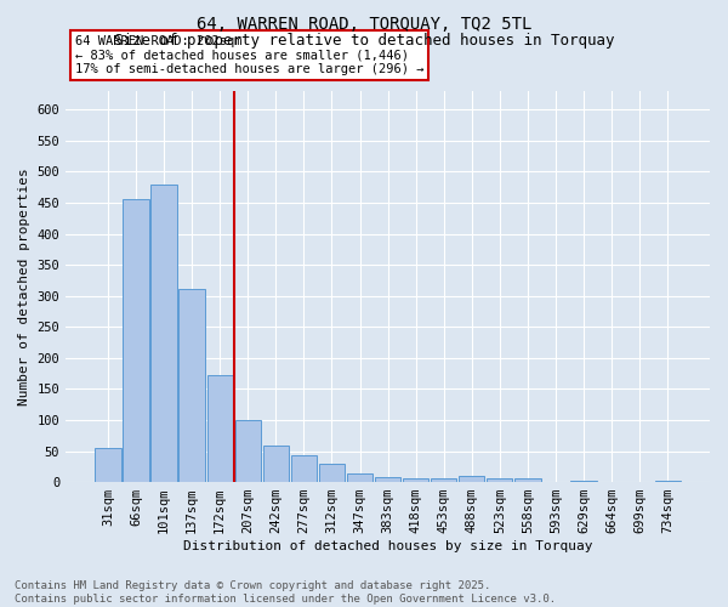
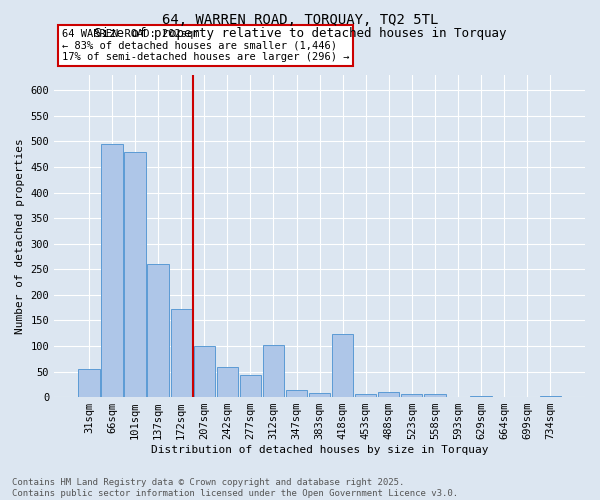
66sqm: 455 -> 496
137sqm: 312 -> 260
312sqm: 30 -> 102
418sqm: 7 -> 124
